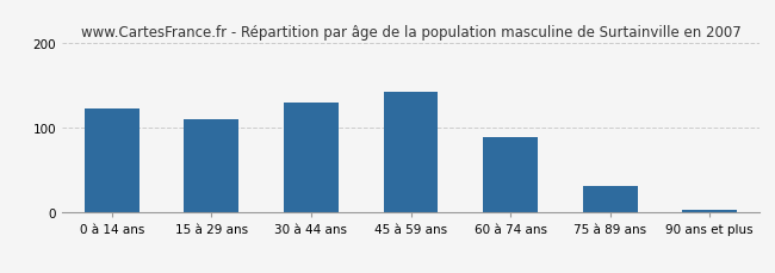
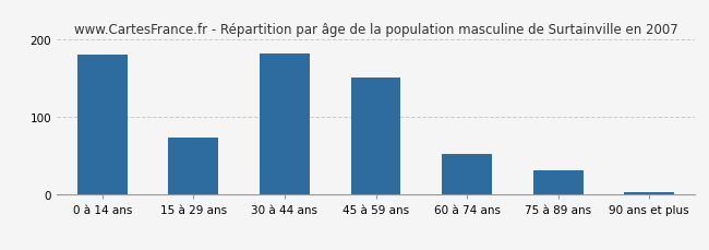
0 à 14 ans: 122 -> 180
15 à 29 ans: 110 -> 74
30 à 44 ans: 130 -> 182
45 à 59 ans: 142 -> 150
60 à 74 ans: 89 -> 52
